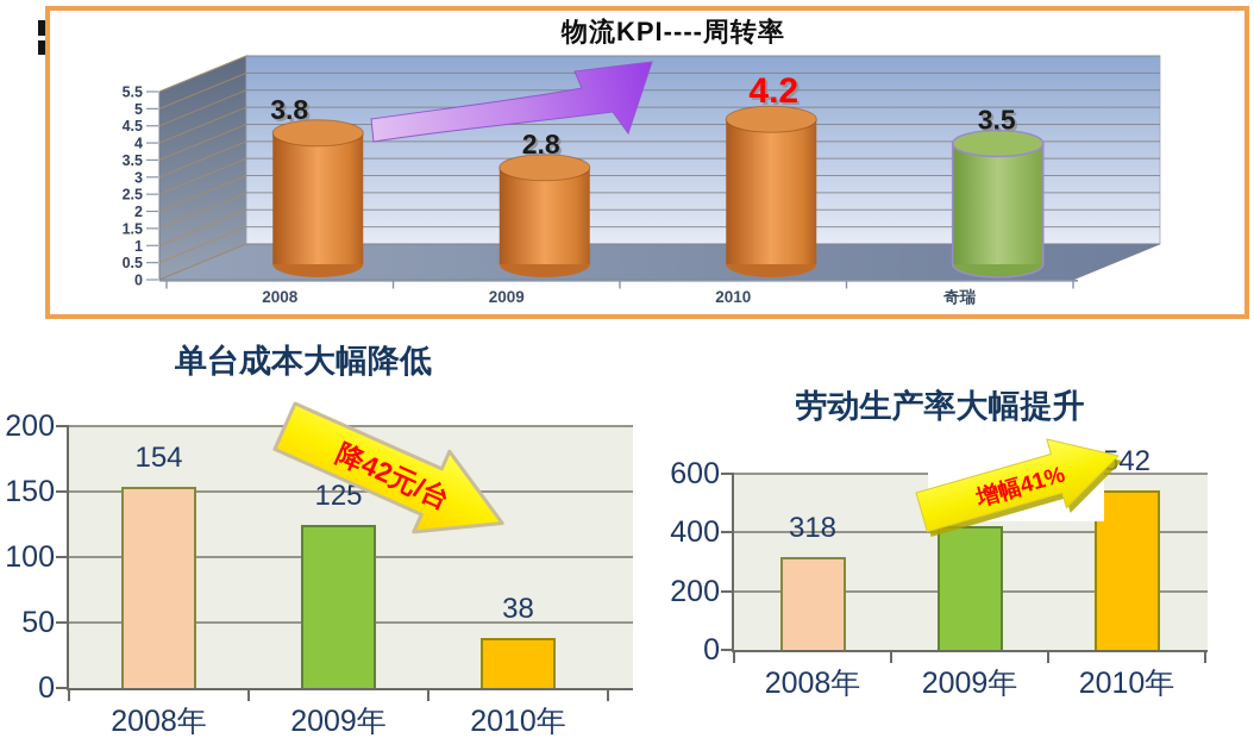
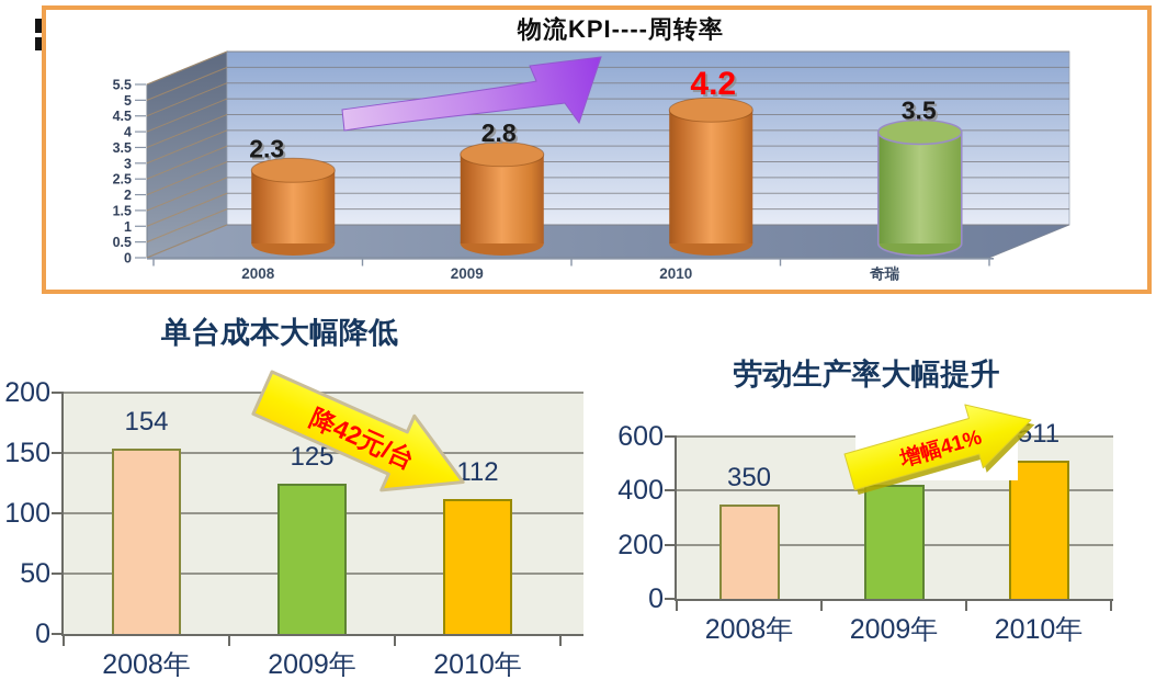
物流KPI----周转率/2008: 3.8 -> 2.3
单台成本大幅降低/2010年: 38 -> 112
劳动生产率大幅提升/2008年: 318 -> 350
劳动生产率大幅提升/2010年: 542 -> 511
